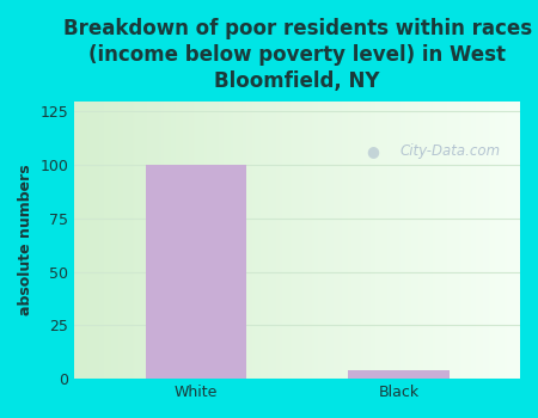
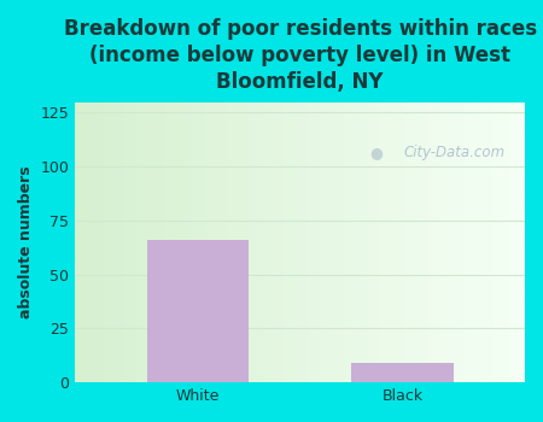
White: 100 -> 66
Black: 4 -> 9
